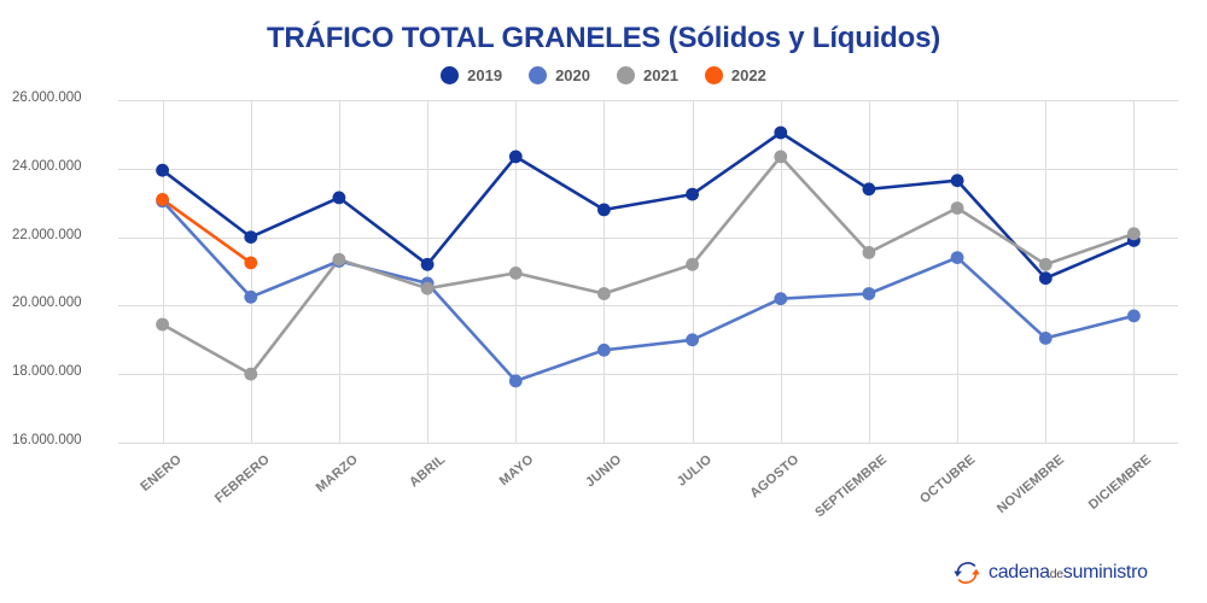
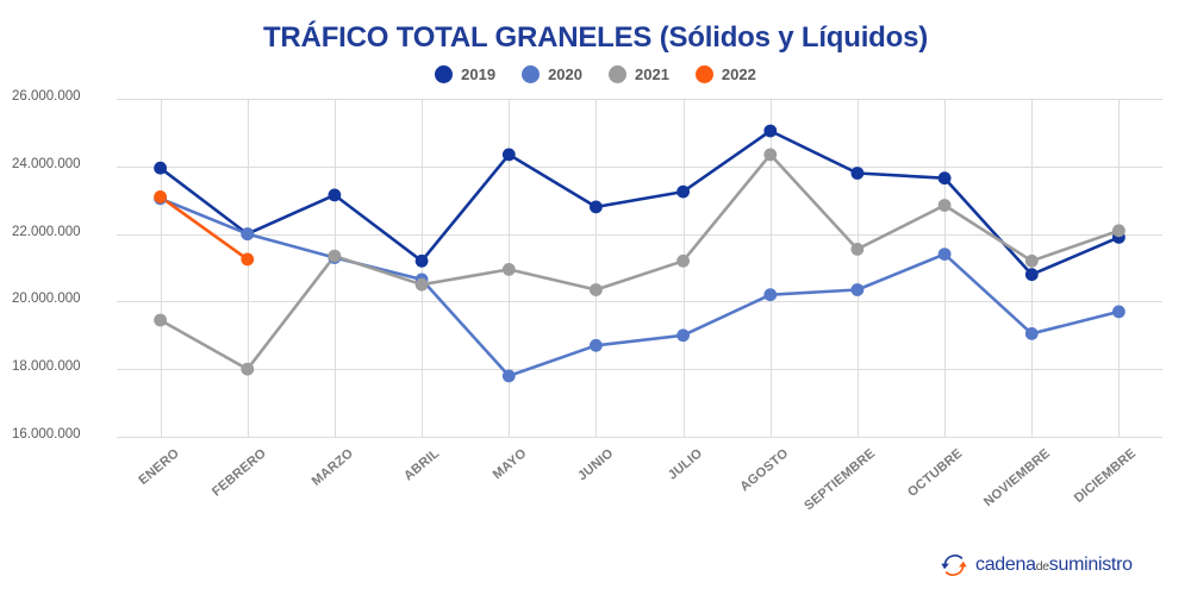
2020/FEBRERO: 20200000 -> 22000000
2019/SEPTIEMBRE: 23400000 -> 23800000
